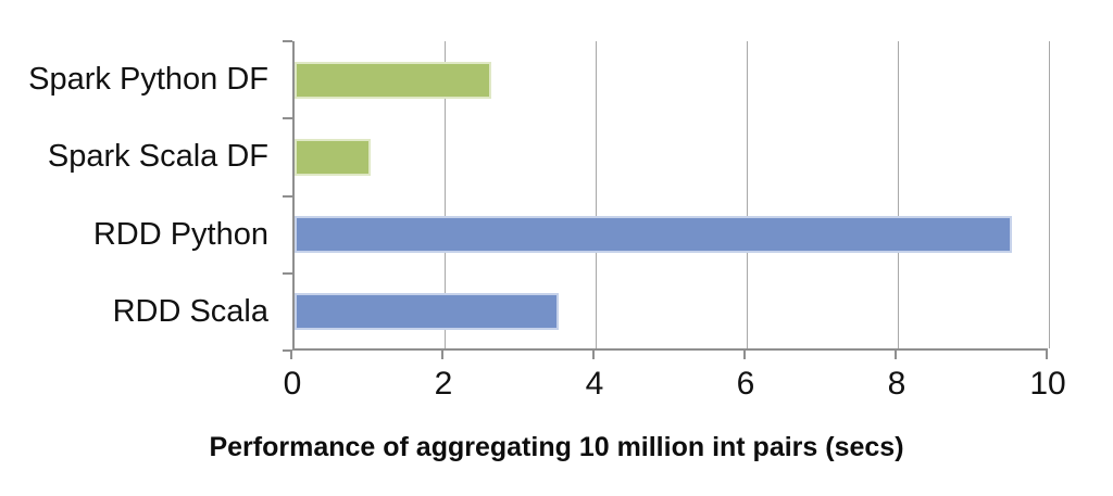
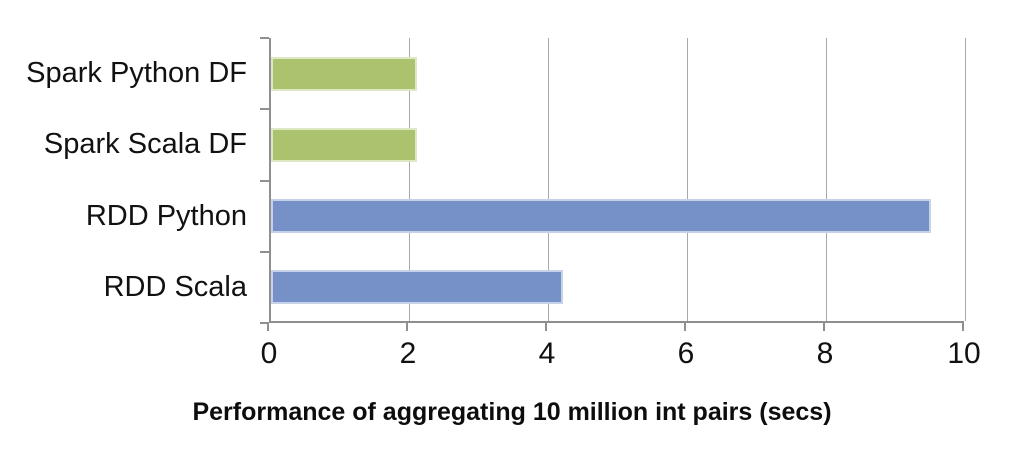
Spark Python DF: 2.6 -> 2.1
Spark Scala DF: 1.0 -> 2.1
RDD Scala: 3.5 -> 4.2
